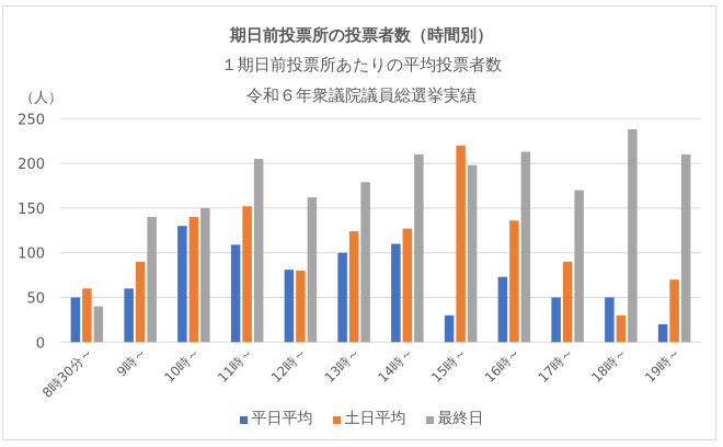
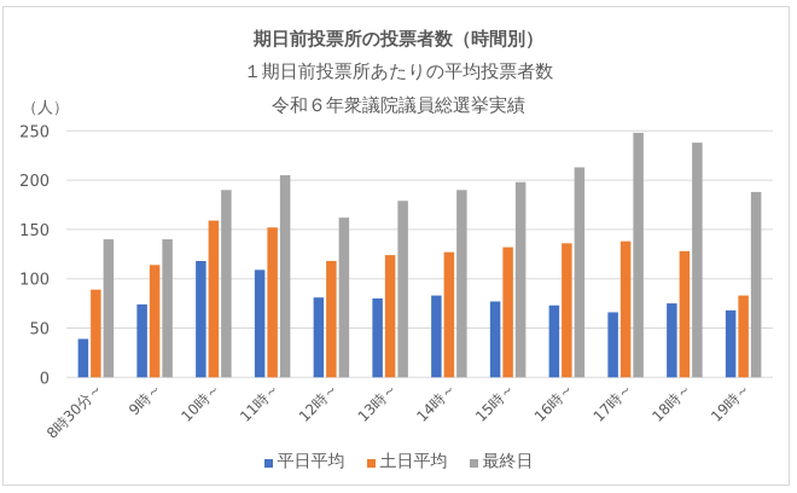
平日平均/8時30分～: 50 -> 40
土日平均/8時30分～: 60 -> 90
最終日/8時30分～: 40 -> 140
平日平均/9時～: 60 -> 70
土日平均/9時～: 90 -> 110
平日平均/10時～: 130 -> 120
土日平均/10時～: 140 -> 160
最終日/10時～: 150 -> 190
土日平均/12時～: 80 -> 120
平日平均/13時～: 100 -> 80
平日平均/14時～: 110 -> 80
最終日/14時～: 210 -> 190
平日平均/15時～: 30 -> 80
土日平均/15時～: 220 -> 130
平日平均/17時～: 50 -> 70
土日平均/17時～: 90 -> 140
最終日/17時～: 170 -> 250
平日平均/18時～: 50 -> 80
土日平均/18時～: 30 -> 130
平日平均/19時～: 20 -> 70
土日平均/19時～: 70 -> 80
最終日/19時～: 210 -> 190
